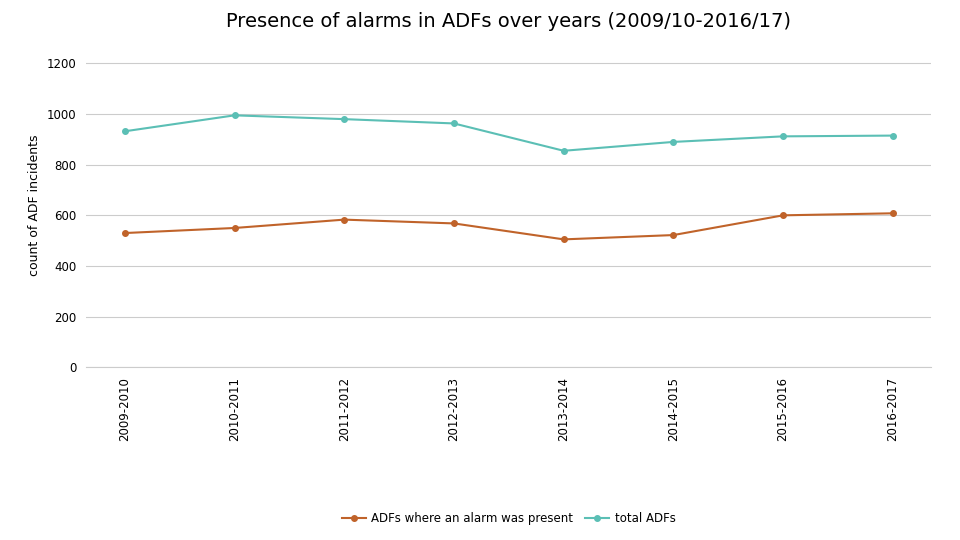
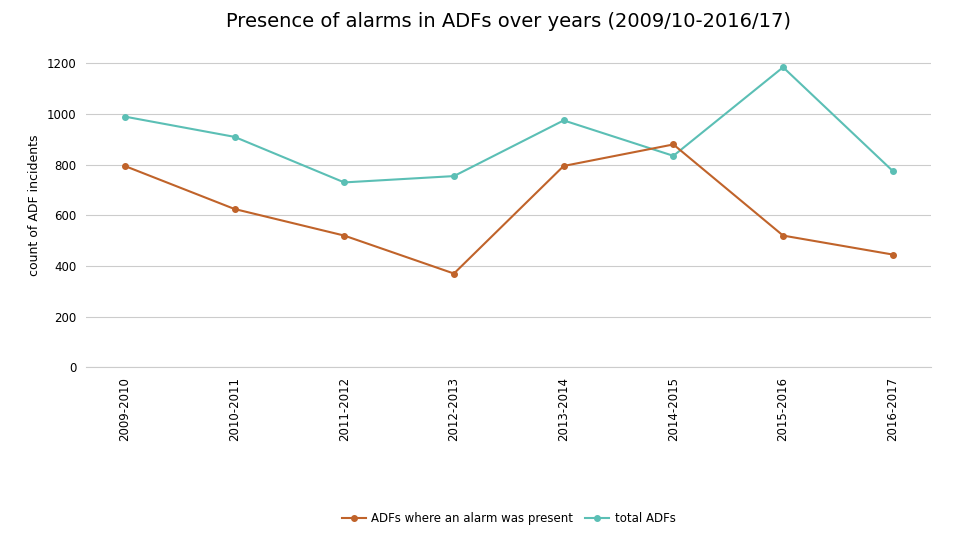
ADFs where an alarm was present/2009-2010: 530 -> 795
total ADFs/2009-2010: 932 -> 990
ADFs where an alarm was present/2010-2011: 550 -> 625
total ADFs/2010-2011: 995 -> 910
ADFs where an alarm was present/2011-2012: 583 -> 520
total ADFs/2011-2012: 980 -> 730
ADFs where an alarm was present/2012-2013: 568 -> 370
total ADFs/2012-2013: 963 -> 755
ADFs where an alarm was present/2013-2014: 505 -> 795
total ADFs/2013-2014: 855 -> 975
ADFs where an alarm was present/2014-2015: 522 -> 880
total ADFs/2014-2015: 890 -> 835
ADFs where an alarm was present/2015-2016: 600 -> 520
total ADFs/2015-2016: 912 -> 1185
ADFs where an alarm was present/2016-2017: 608 -> 445
total ADFs/2016-2017: 915 -> 775
